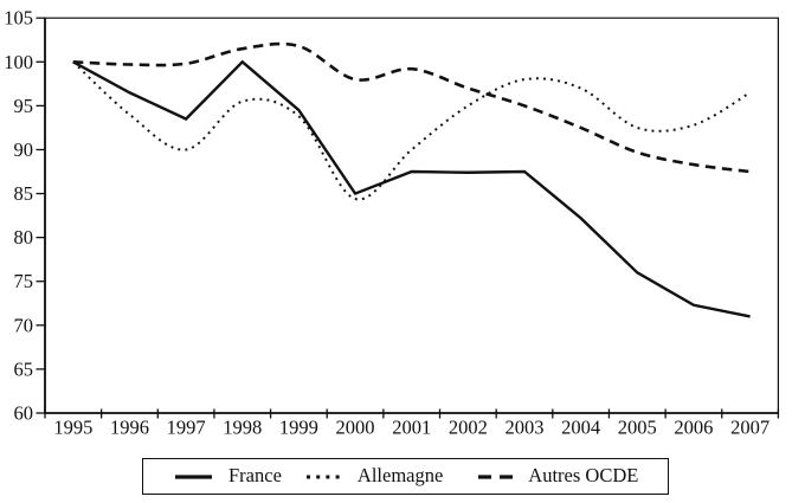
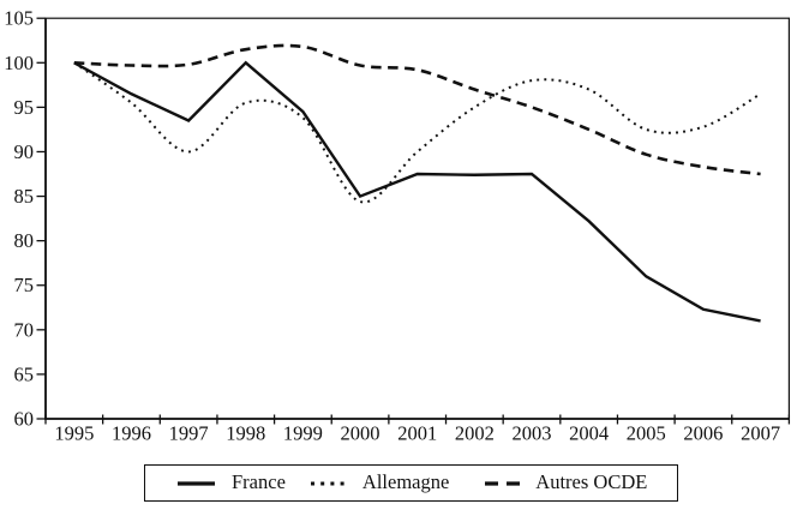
Allemagne/1996: 94 -> 96
Autres OCDE/2000: 98 -> 100
